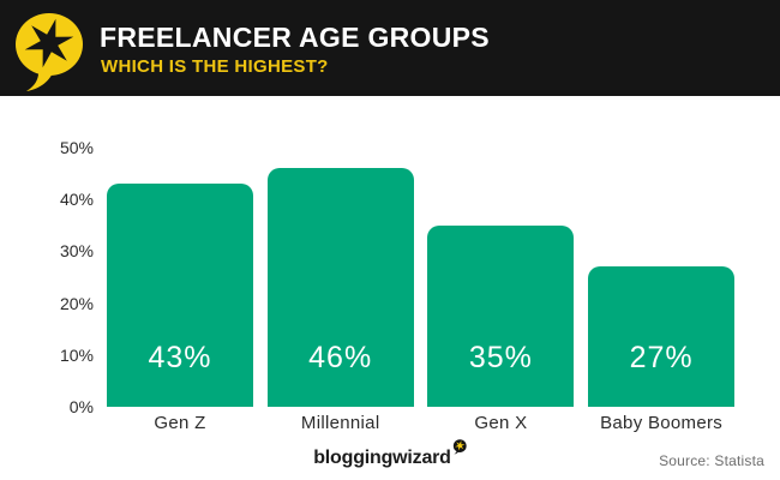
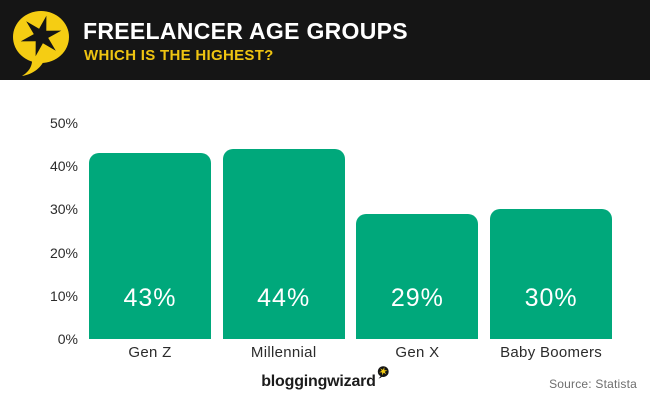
Millennial: 46% -> 44%
Gen X: 35% -> 29%
Baby Boomers: 27% -> 30%
